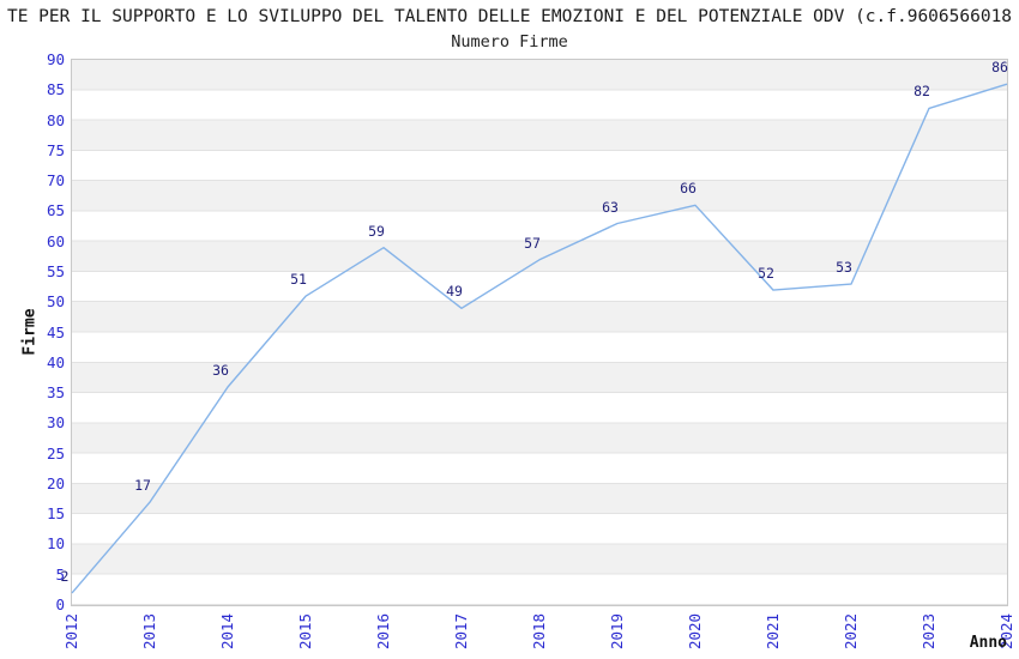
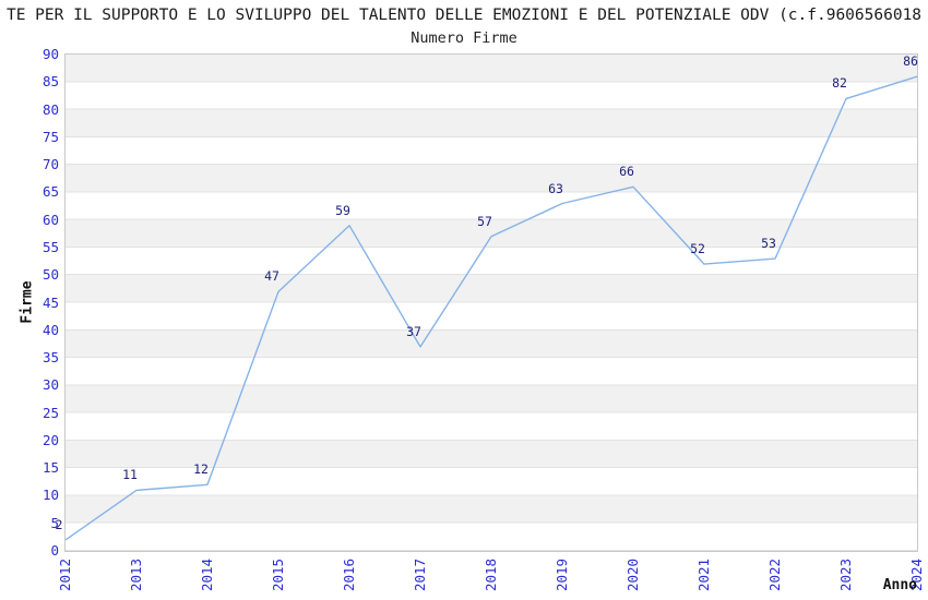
2013: 17 -> 11
2014: 36 -> 12
2015: 51 -> 47
2017: 49 -> 37
